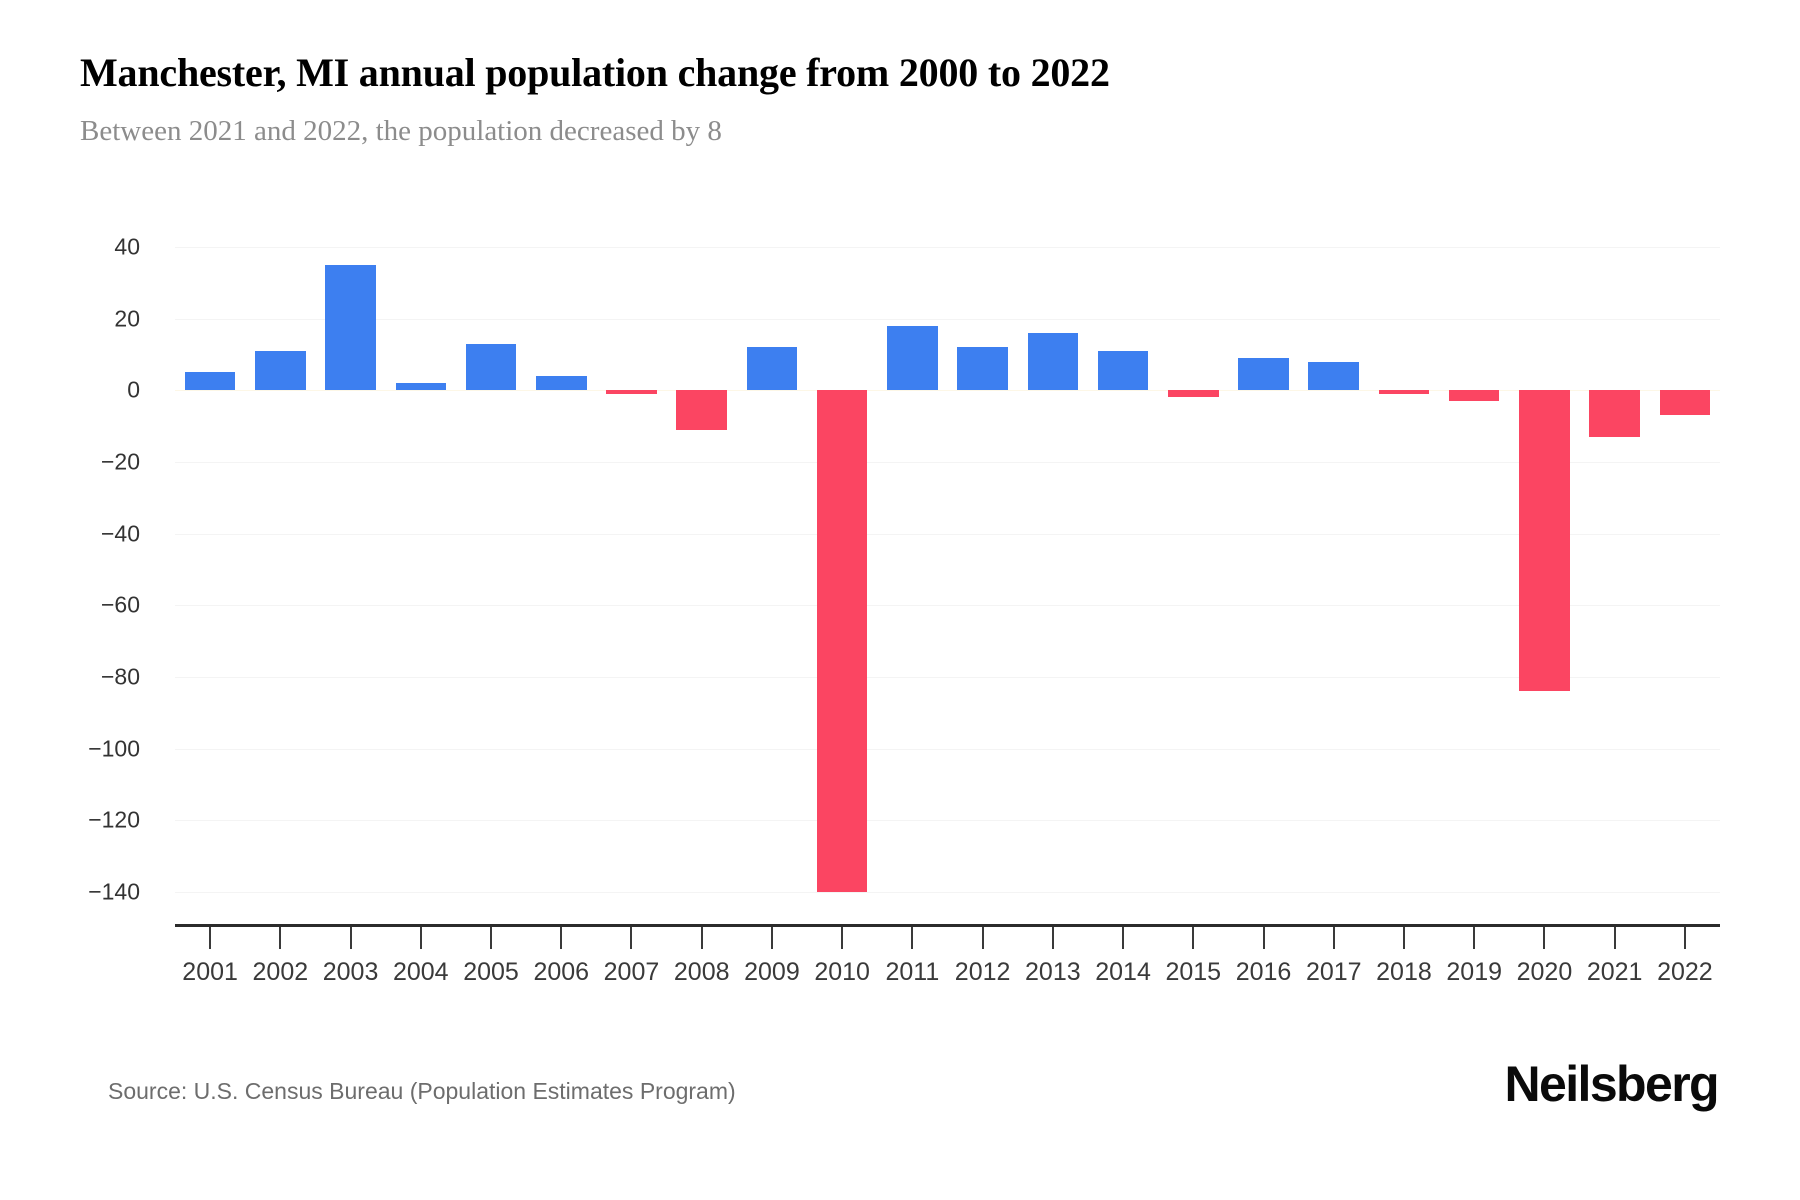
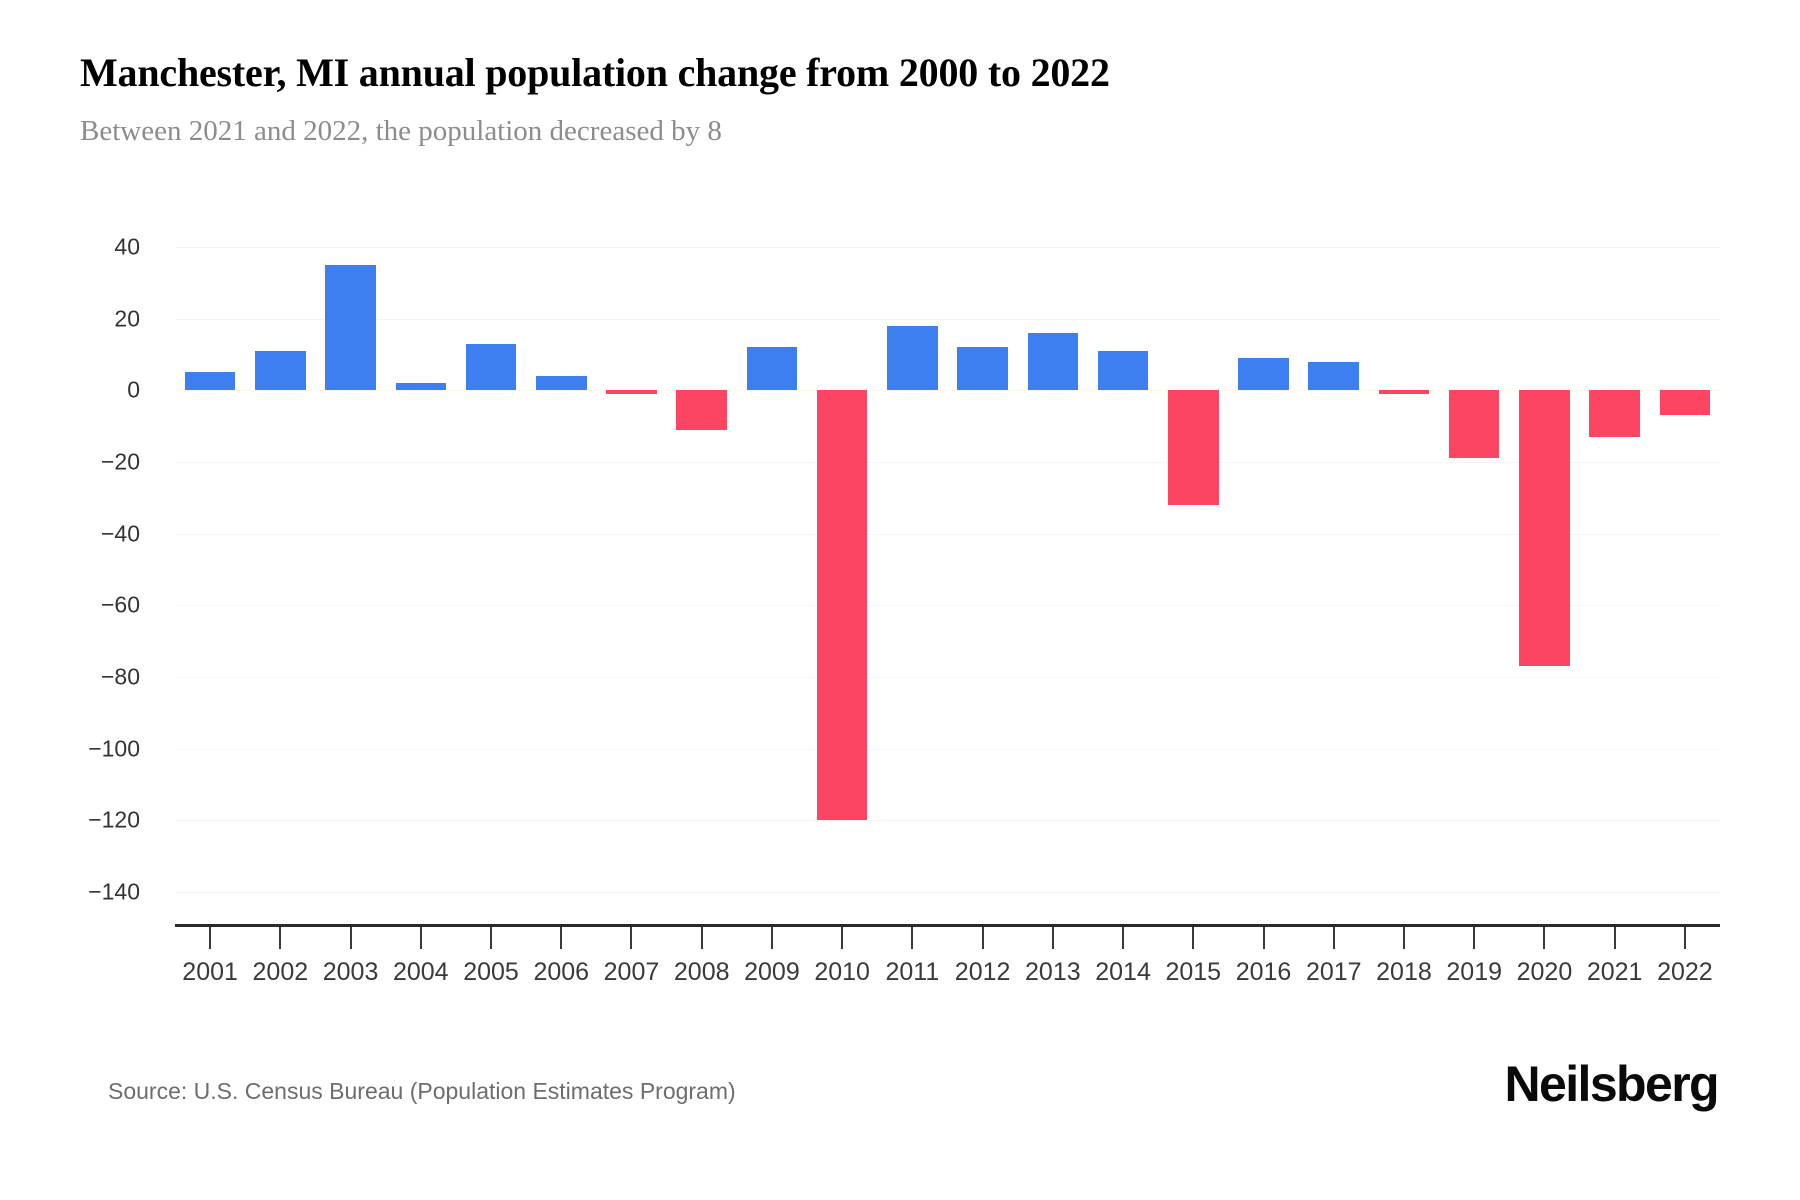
2010: -140 -> -120
2015: -2 -> -32
2019: -3 -> -19
2020: -84 -> -77
